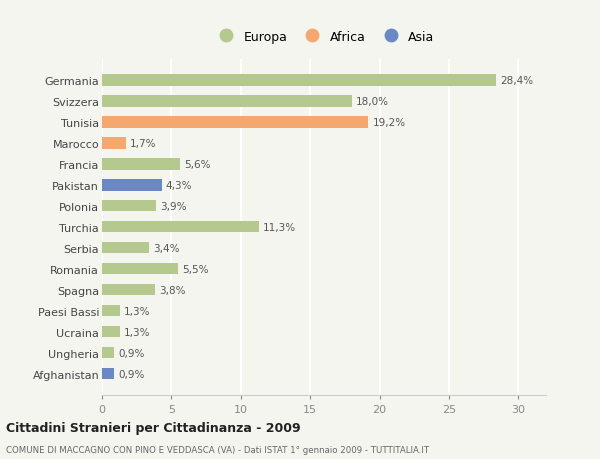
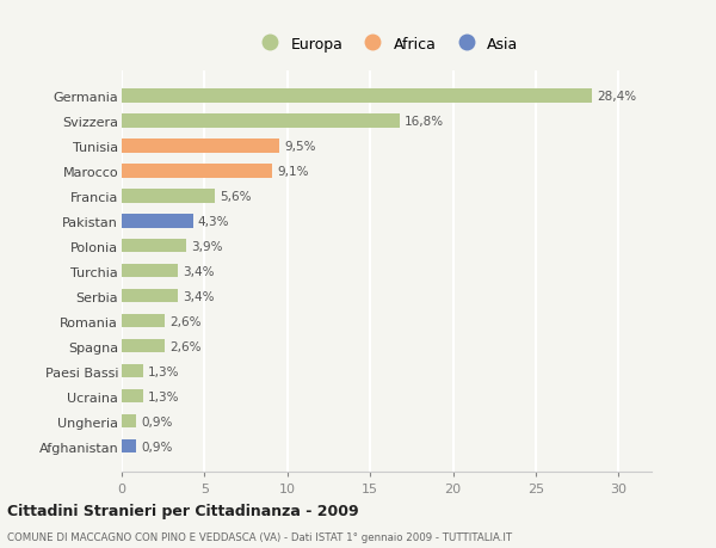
Svizzera: 18,0% -> 16,8%
Tunisia: 19,2% -> 9,5%
Marocco: 1,7% -> 9,1%
Turchia: 11,3% -> 3,4%
Romania: 5,5% -> 2,6%
Spagna: 3,8% -> 2,6%
